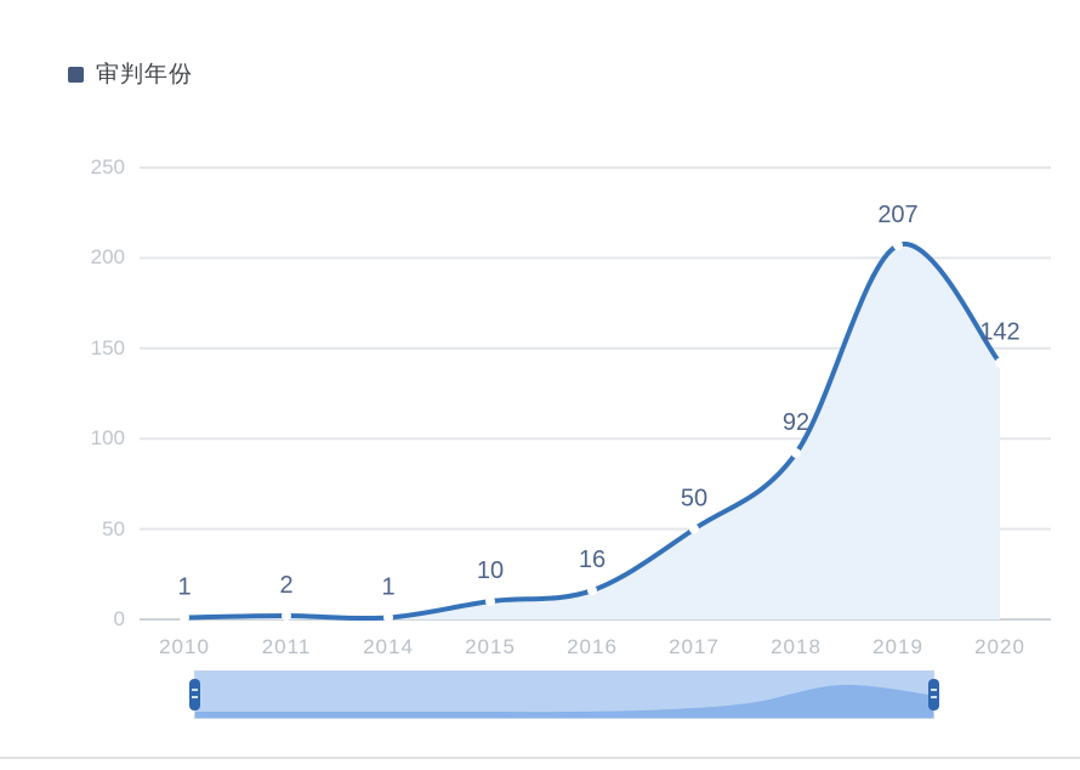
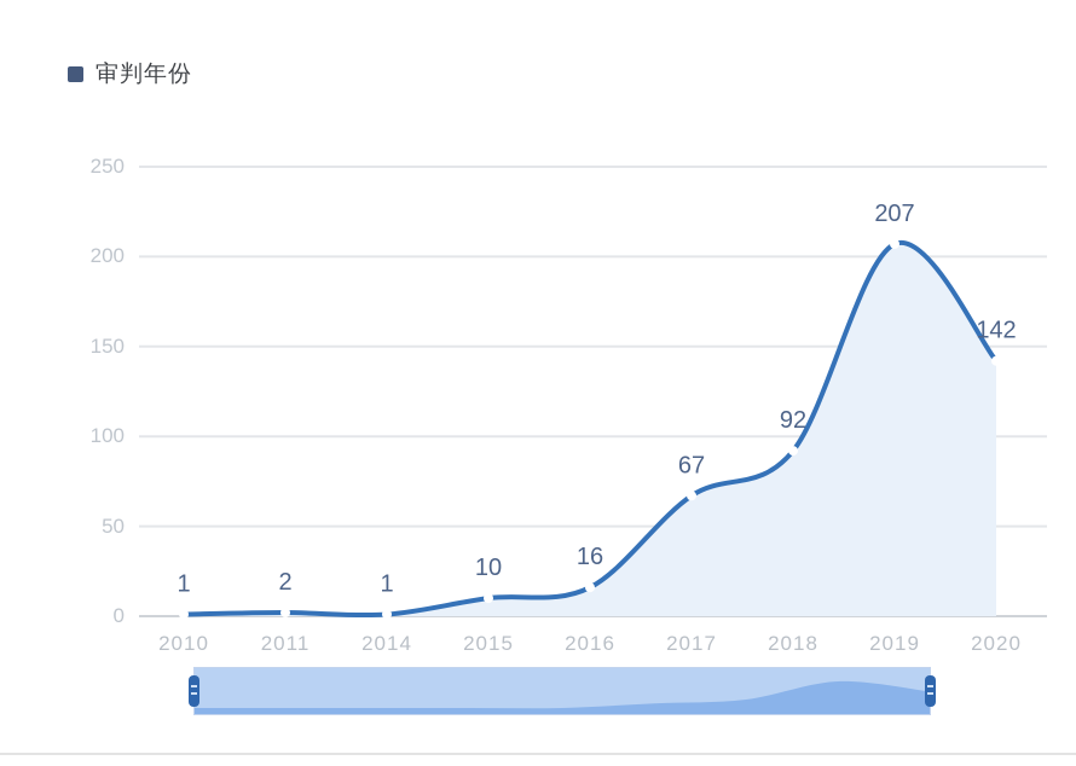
2017: 50 -> 67
